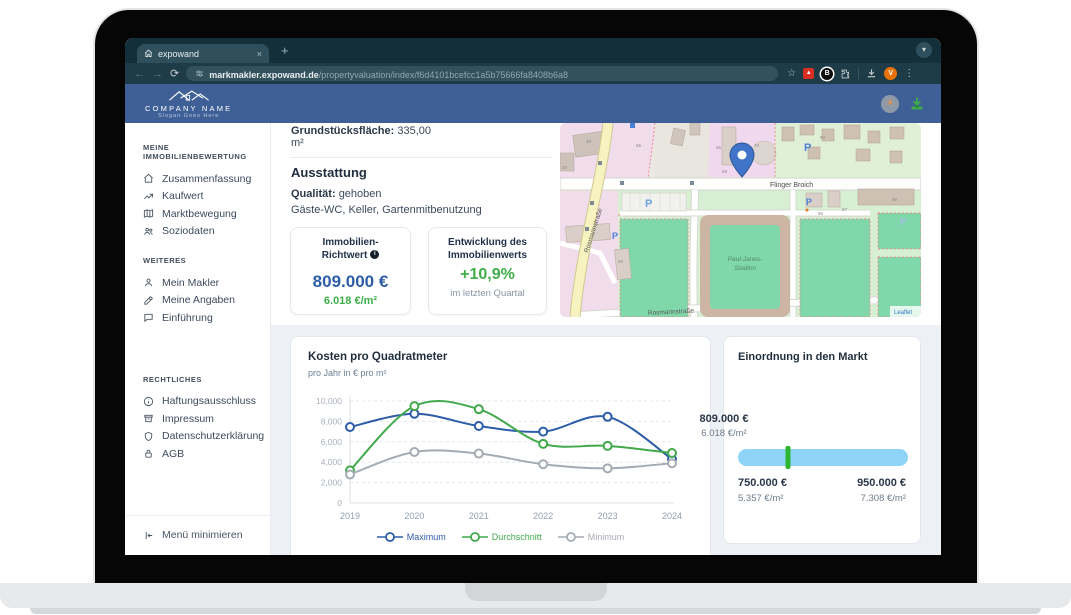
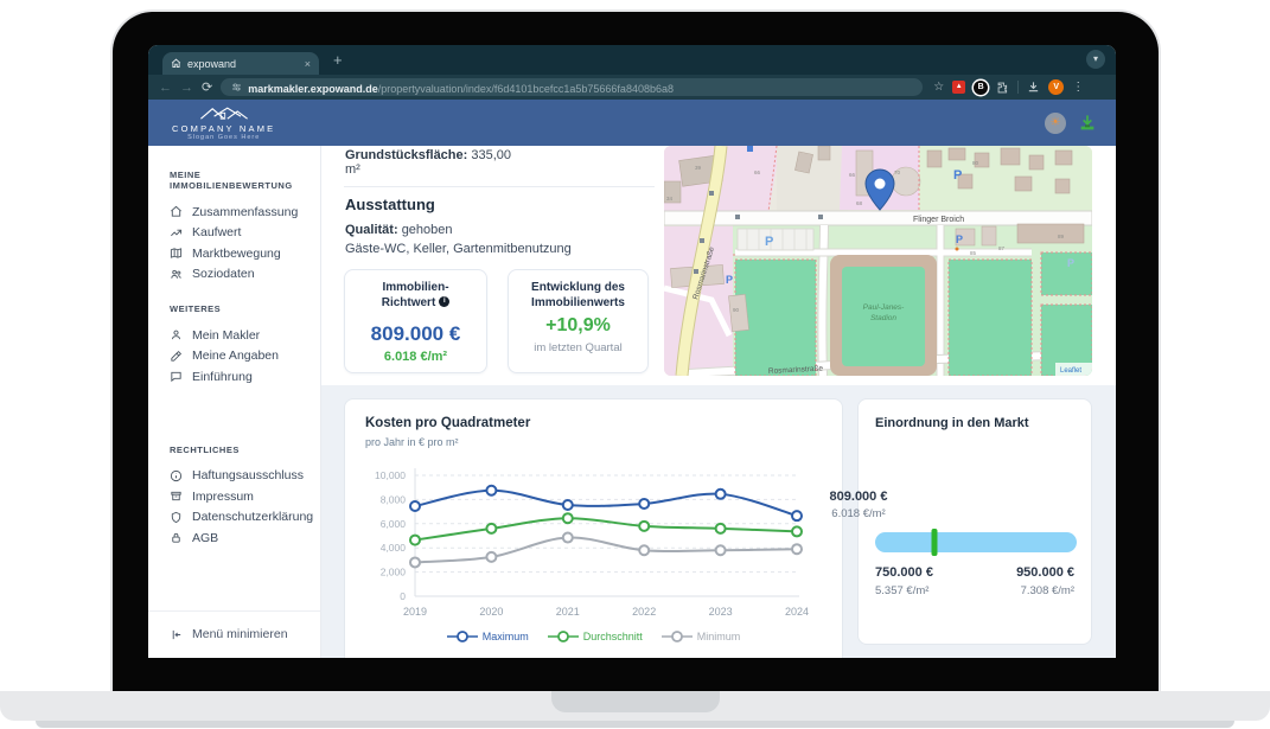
Durchschnitt/2019: 3200 -> 4600
Durchschnitt/2020: 9500 -> 5600
Minimum/2020: 5000 -> 3200
Durchschnitt/2021: 9200 -> 6400
Maximum/2022: 7000 -> 7600
Minimum/2023: 3400 -> 3800
Maximum/2024: 4300 -> 6600
Durchschnitt/2024: 4900 -> 5400
